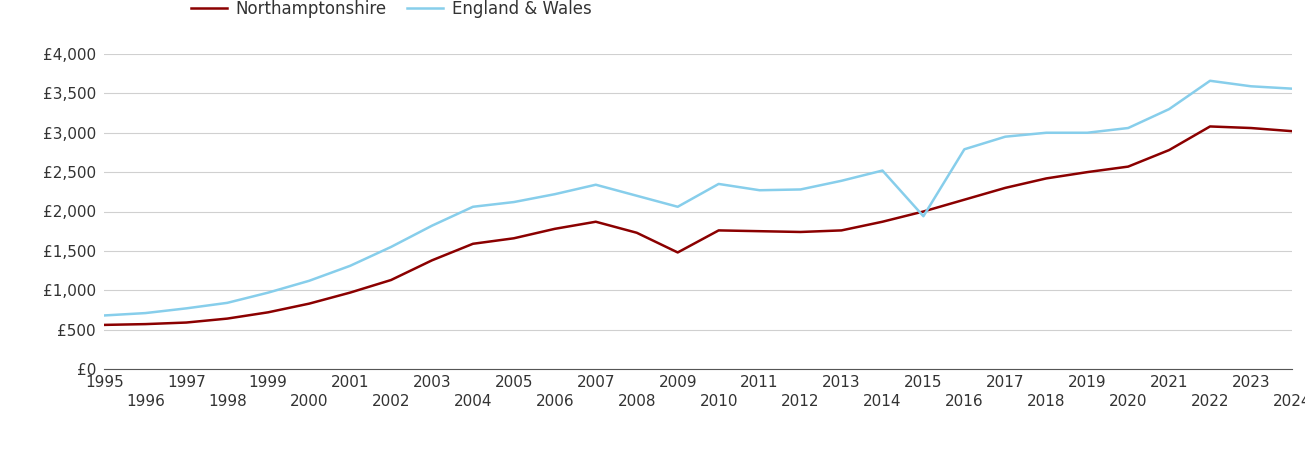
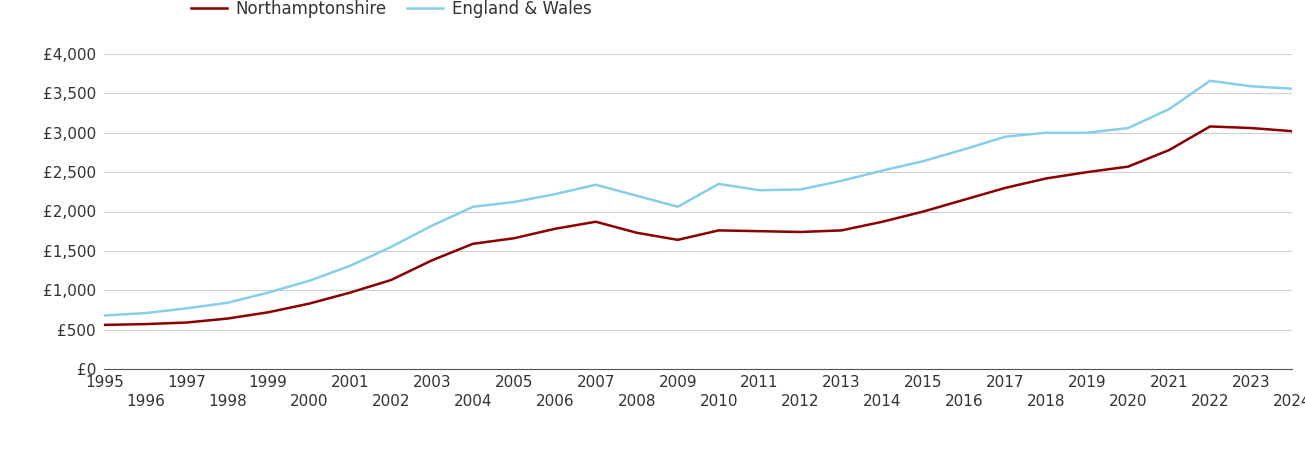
Northamptonshire/2009: £1,480 -> £1,640
England & Wales/2015: £1,940 -> £2,640
